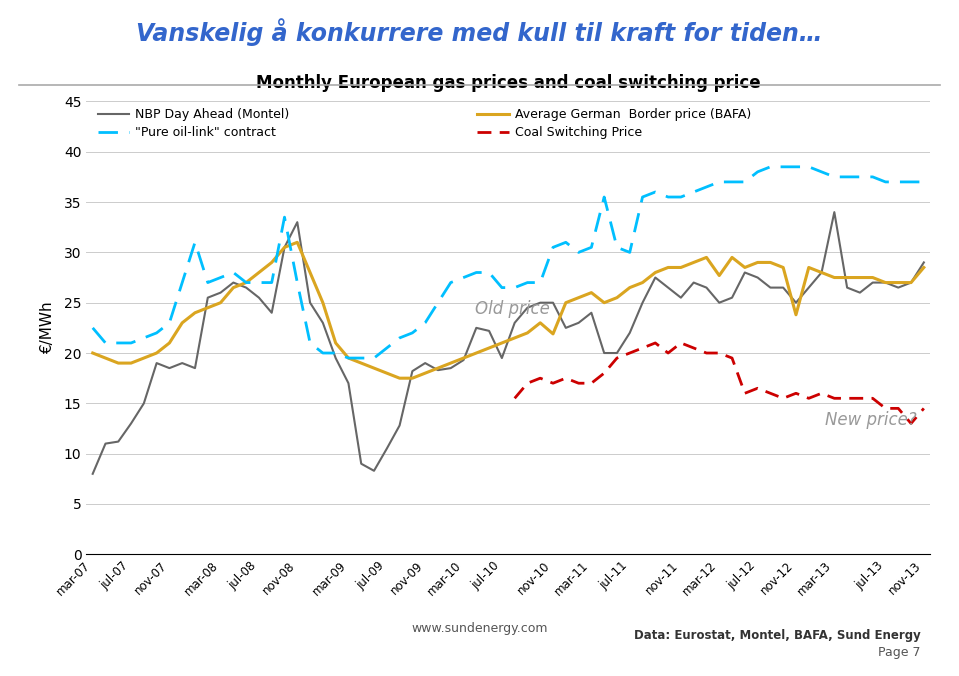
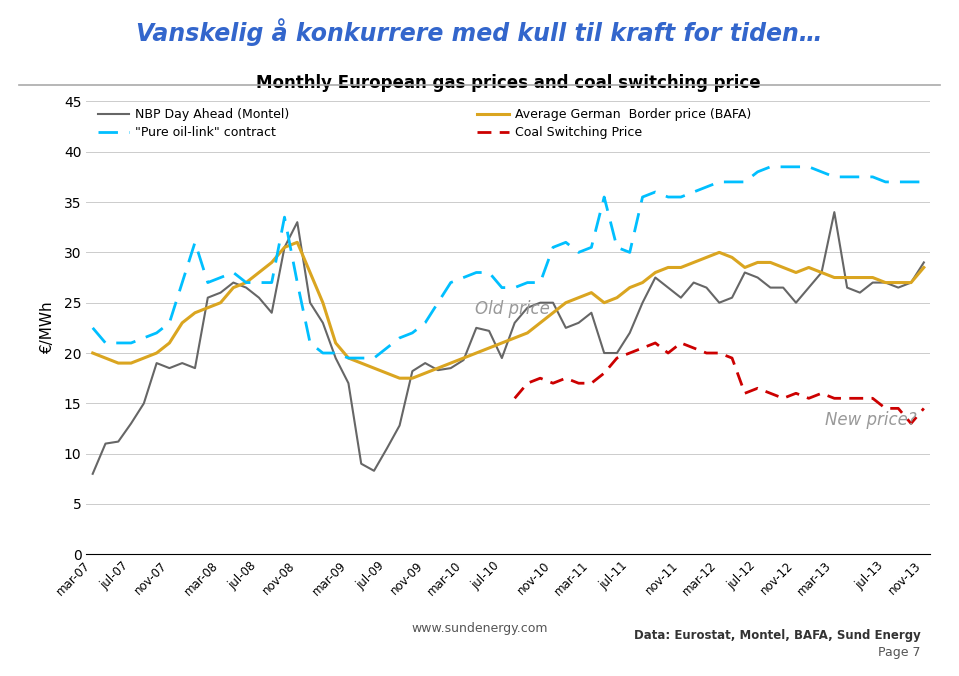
Average German Border price (BAFA)/nov-10: 21.9 -> 24.0
Average German Border price (BAFA)/mar-12: 27.7 -> 30.0
Average German Border price (BAFA)/nov-12: 23.8 -> 28.0
